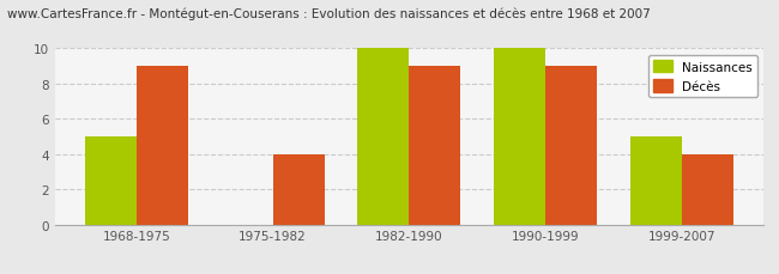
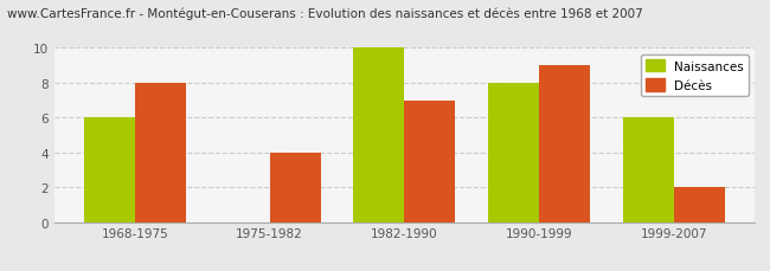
Naissances/1968-1975: 5 -> 6
Décès/1968-1975: 9 -> 8
Décès/1982-1990: 9 -> 7
Naissances/1990-1999: 10 -> 8
Naissances/1999-2007: 5 -> 6
Décès/1999-2007: 4 -> 2
